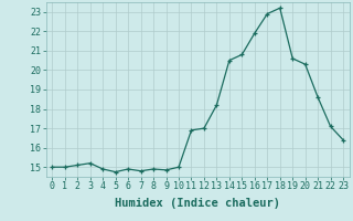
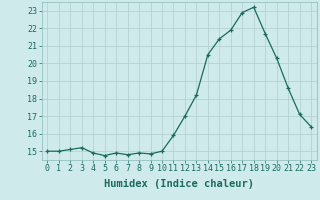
11: 16.9 -> 15.9
15: 20.8 -> 21.4
19: 20.6 -> 21.7
